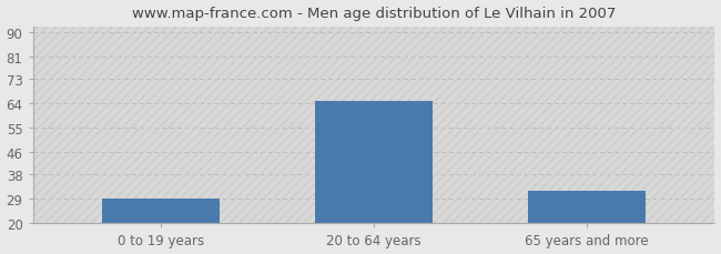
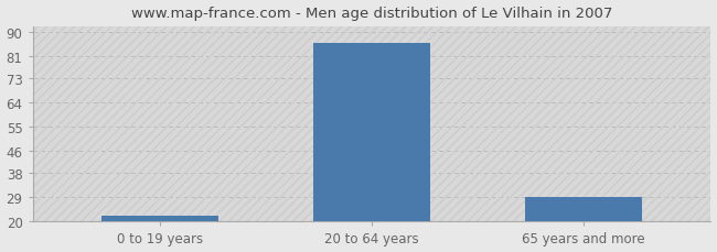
0 to 19 years: 29 -> 22
20 to 64 years: 65 -> 86
65 years and more: 32 -> 29
